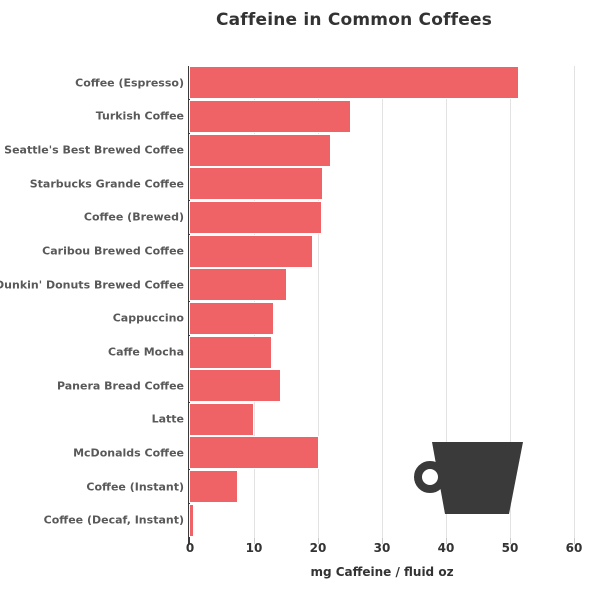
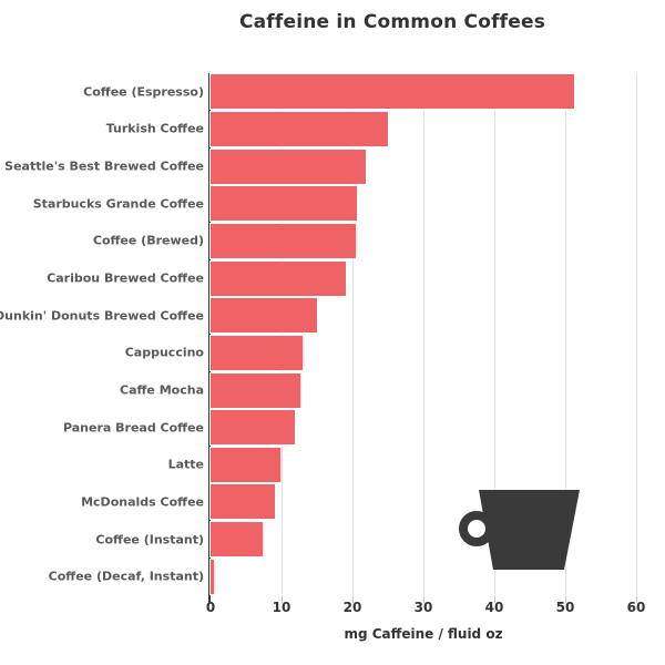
Panera Bread Coffee: 14 -> 12
McDonalds Coffee: 20 -> 9
